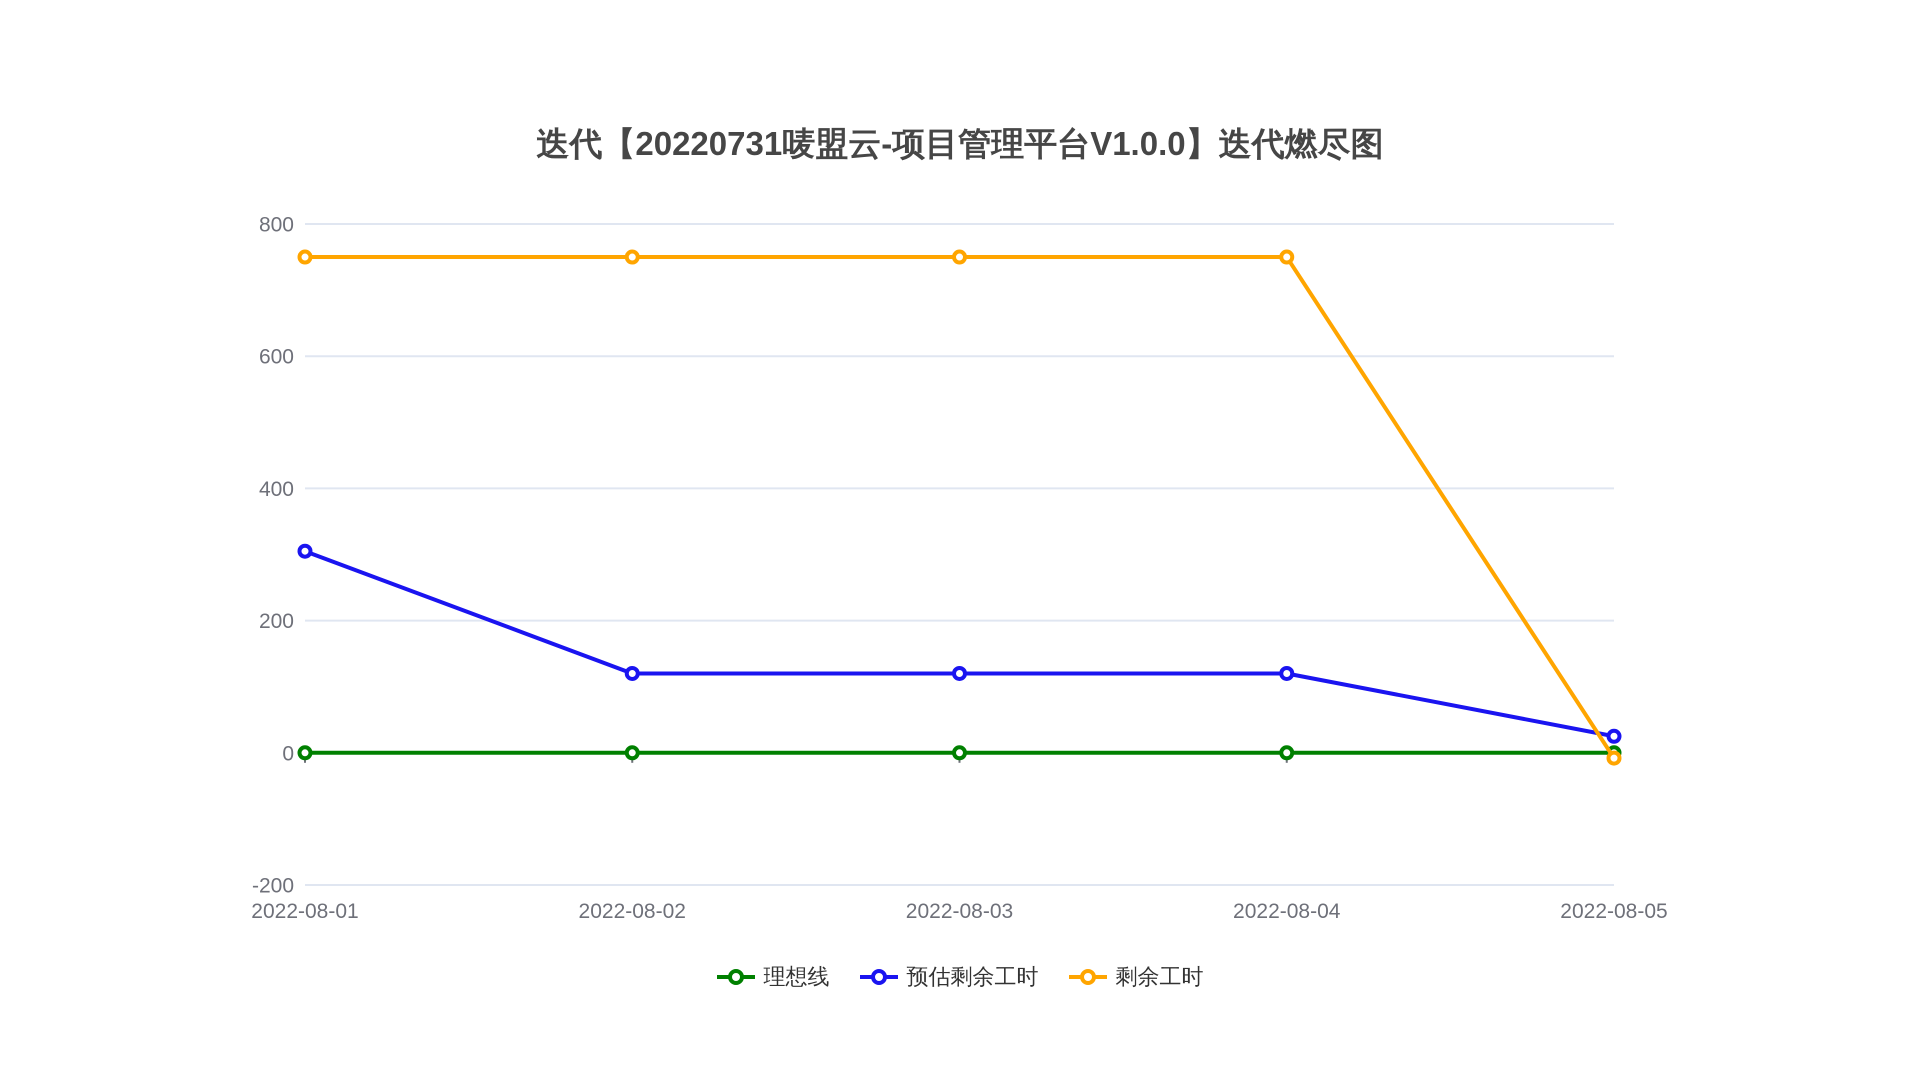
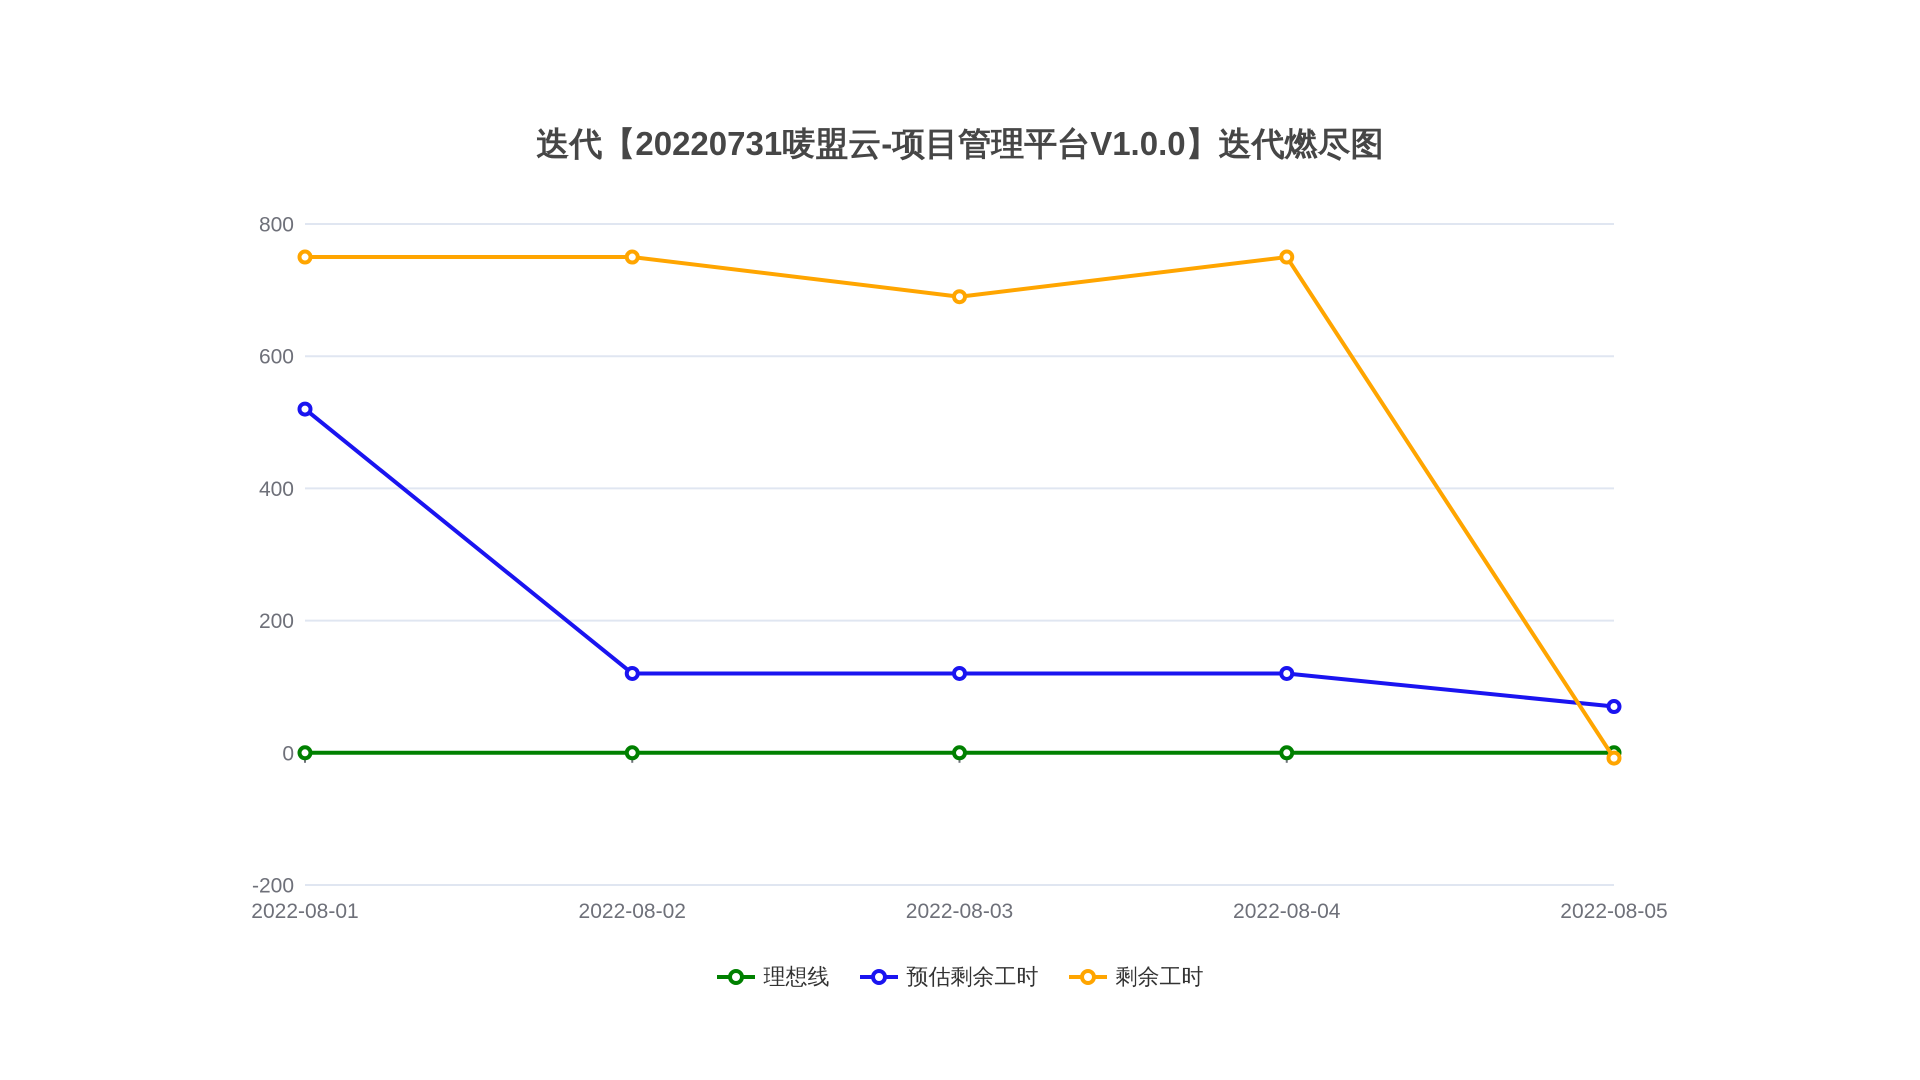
预估剩余工时/2022-08-01: 300 -> 520
剩余工时/2022-08-03: 750 -> 690
预估剩余工时/2022-08-05: 20 -> 70
